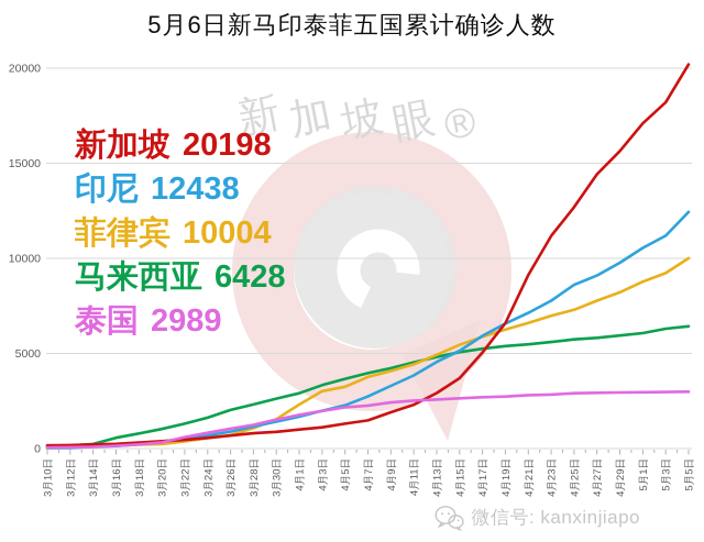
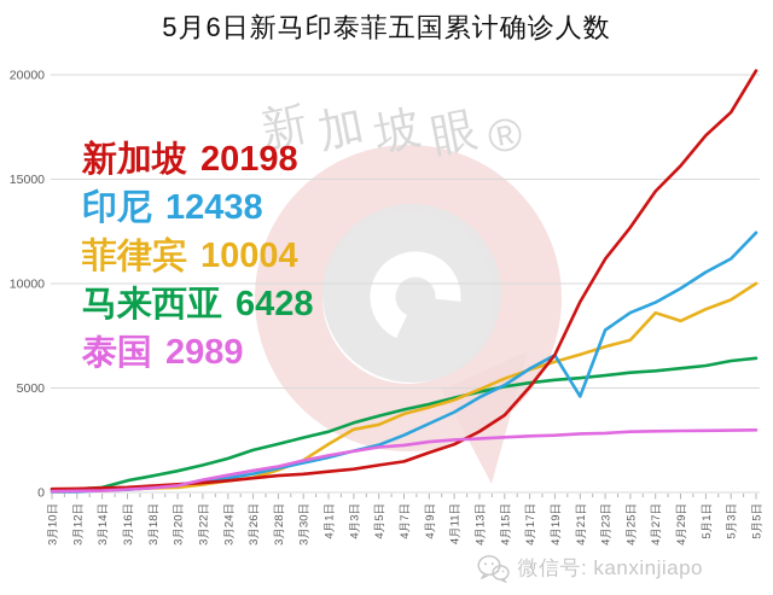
印尼/4月21日: 7100 -> 4600
菲律宾/4月27日: 7800 -> 8600
